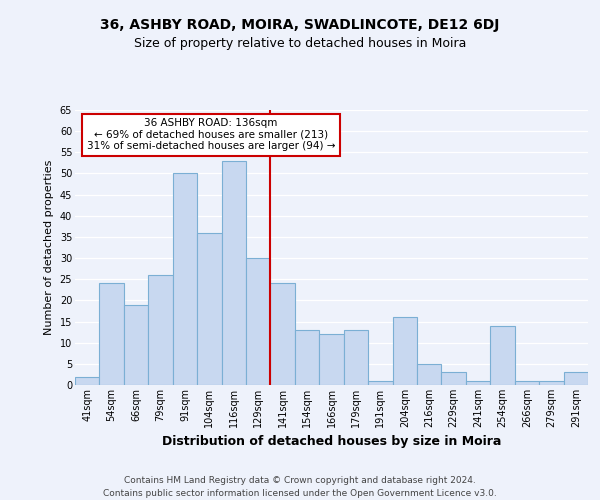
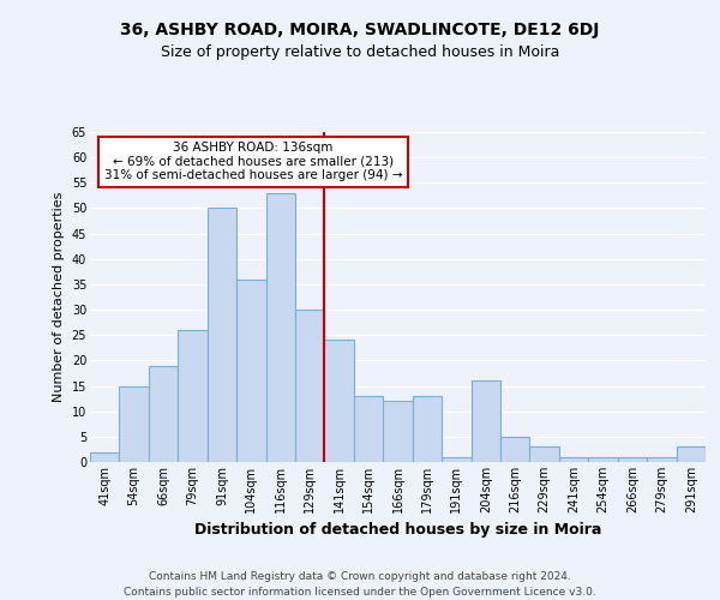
54sqm: 24 -> 15
254sqm: 14 -> 1
